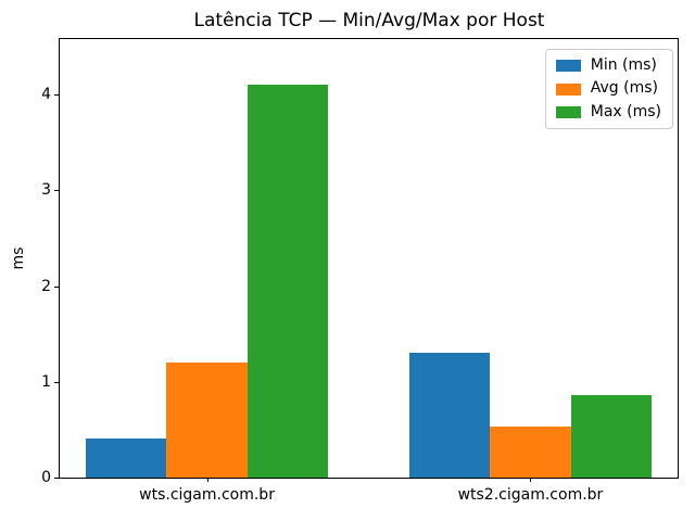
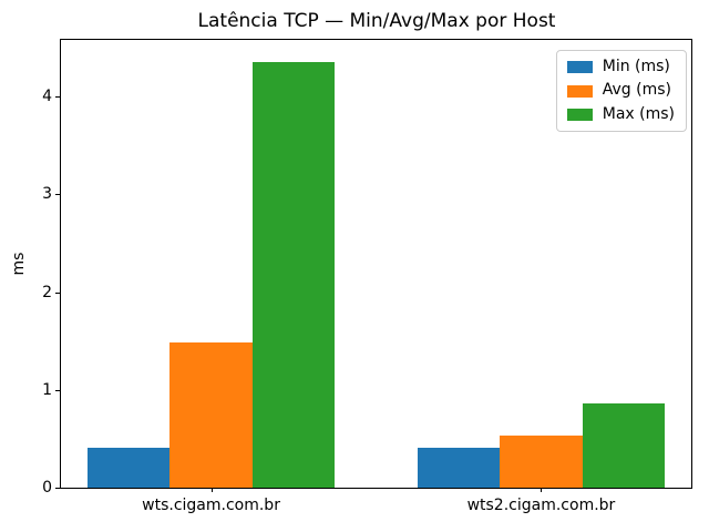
Avg (ms)/wts.cigam.com.br: 1.2 -> 1.5
Max (ms)/wts.cigam.com.br: 4.1 -> 4.3
Min (ms)/wts2.cigam.com.br: 1.3 -> 0.4
